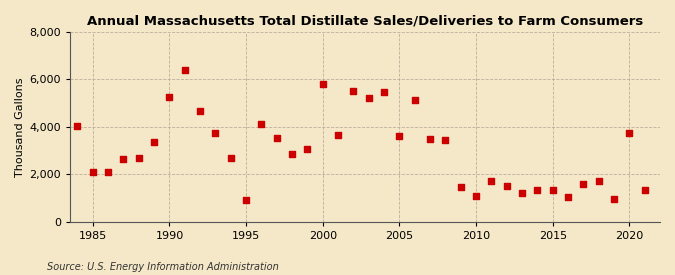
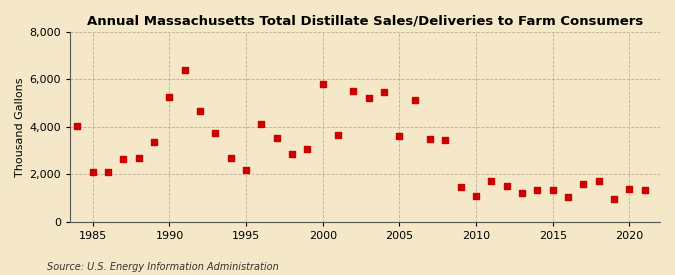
1995: 900 -> 2,200
2020: 3,750 -> 1,400
